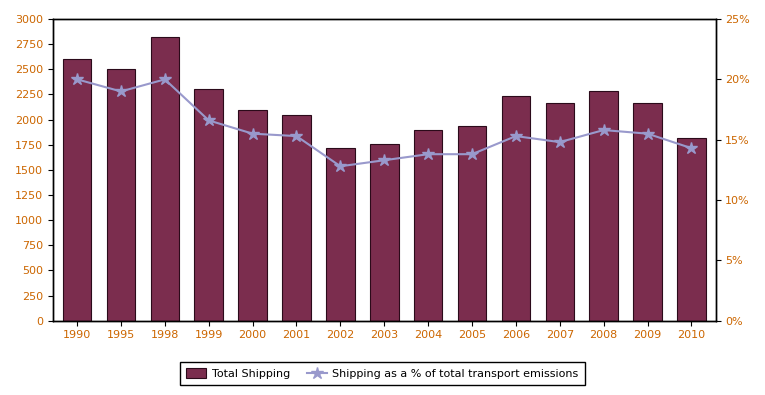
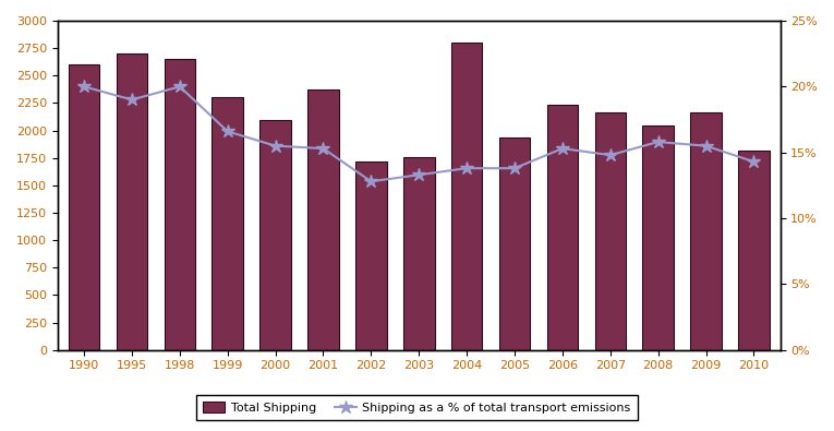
Total Shipping/1995: 2500 -> 2700
Total Shipping/1998: 2820 -> 2650
Total Shipping/2001: 2050 -> 2370
Total Shipping/2004: 1900 -> 2800
Total Shipping/2008: 2280 -> 2050
